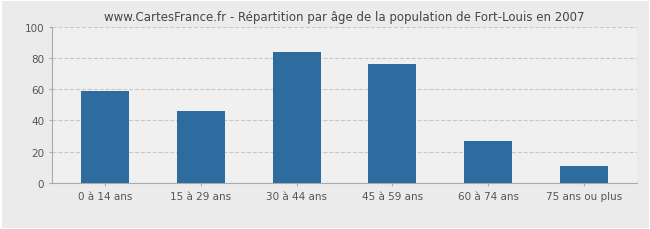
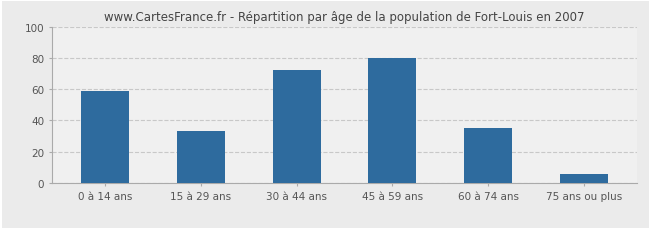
15 à 29 ans: 46 -> 33
30 à 44 ans: 84 -> 72
45 à 59 ans: 76 -> 80
60 à 74 ans: 27 -> 35
75 ans ou plus: 11 -> 6
